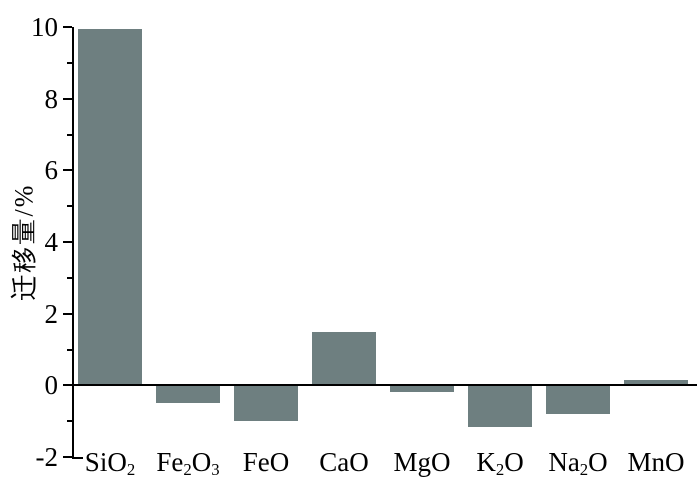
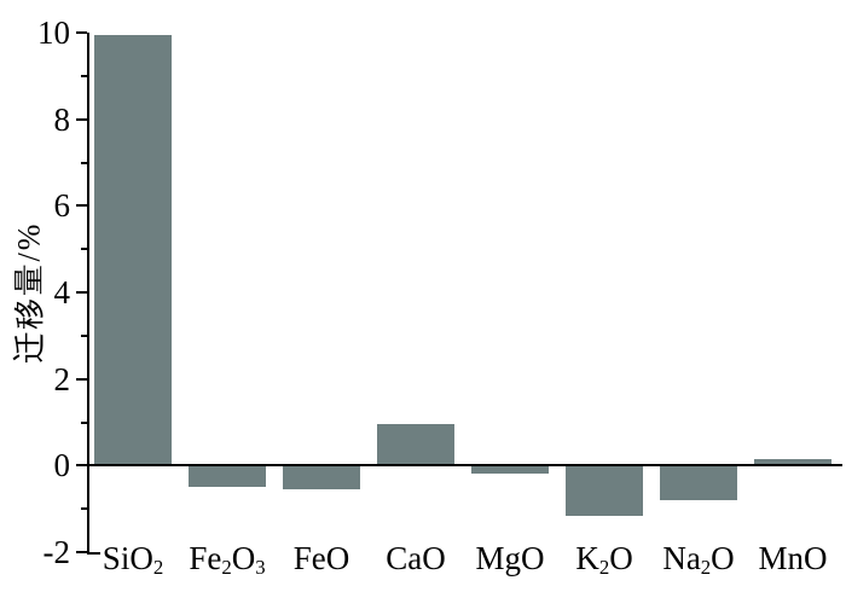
FeO: -1.0 -> -0.6
CaO: 1.5 -> 0.9
